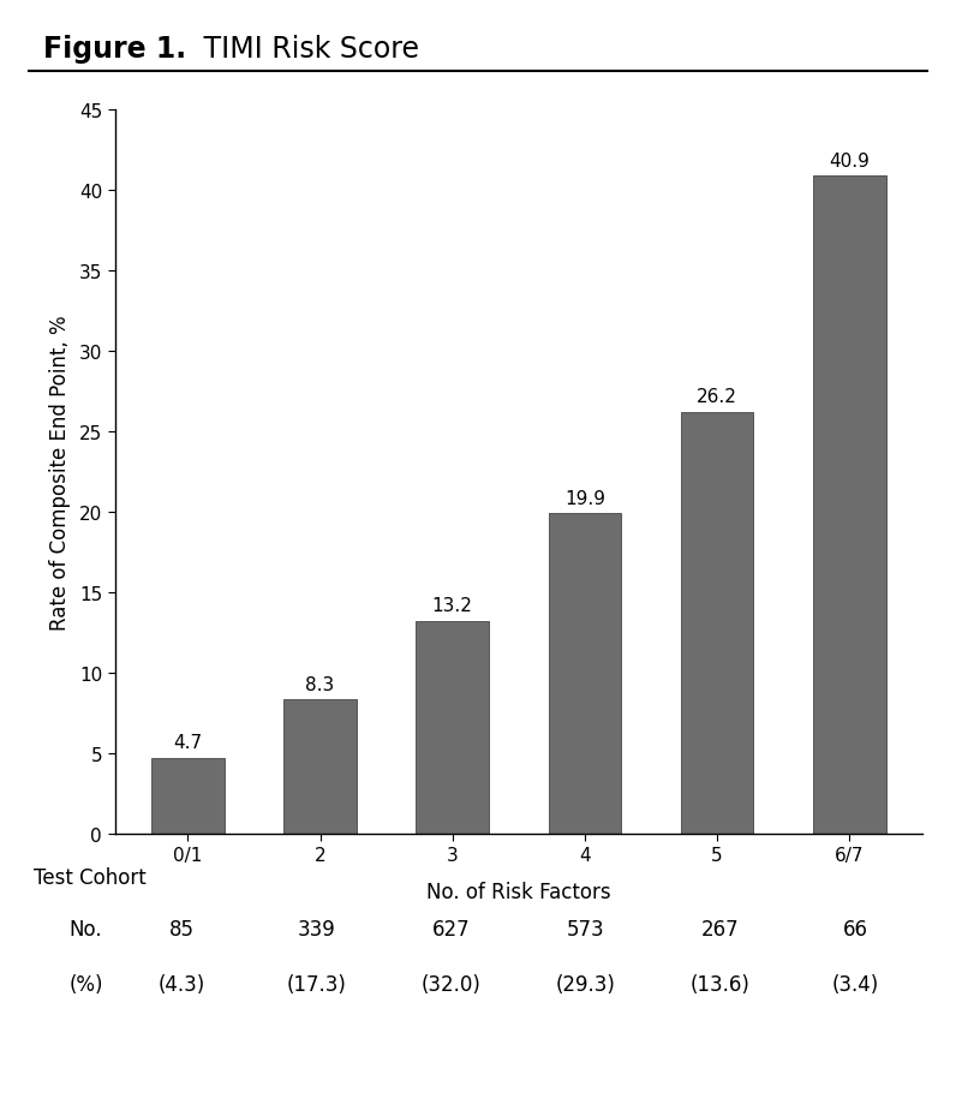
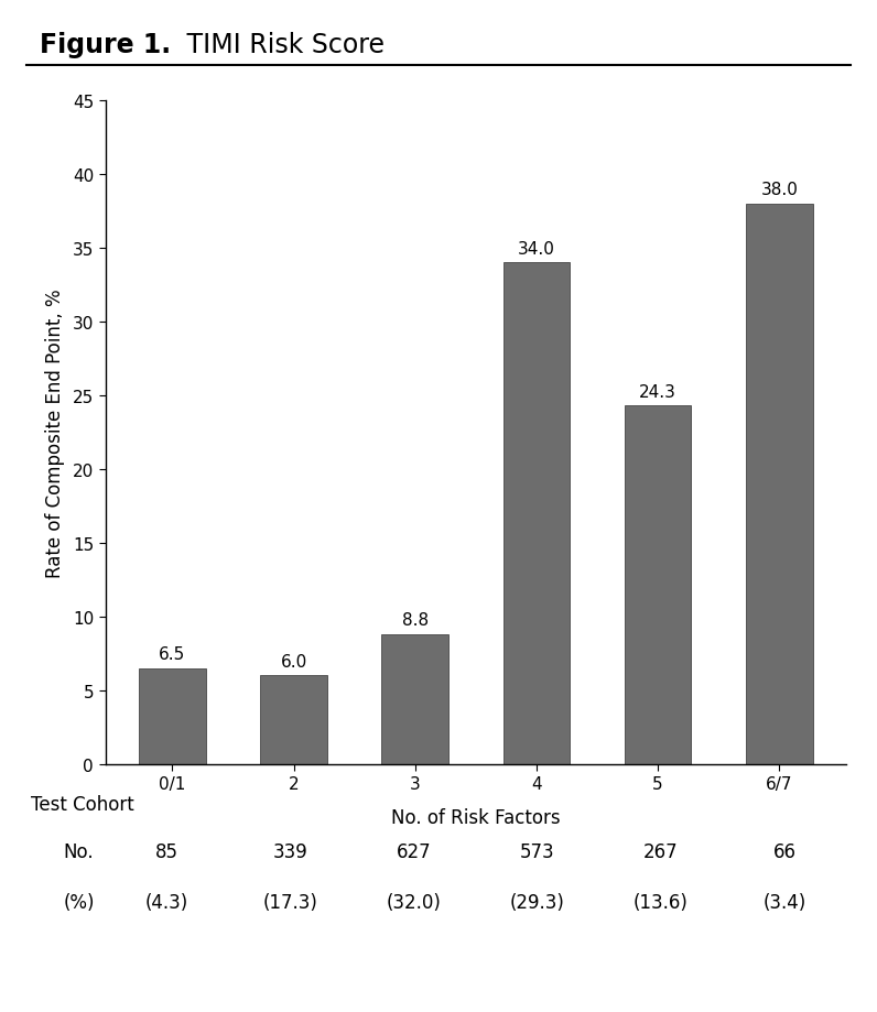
0/1: 4.7 -> 6.5
2: 8.3 -> 6.0
3: 13.2 -> 8.8
4: 19.9 -> 34.0
5: 26.2 -> 24.3
6/7: 40.9 -> 38.0
